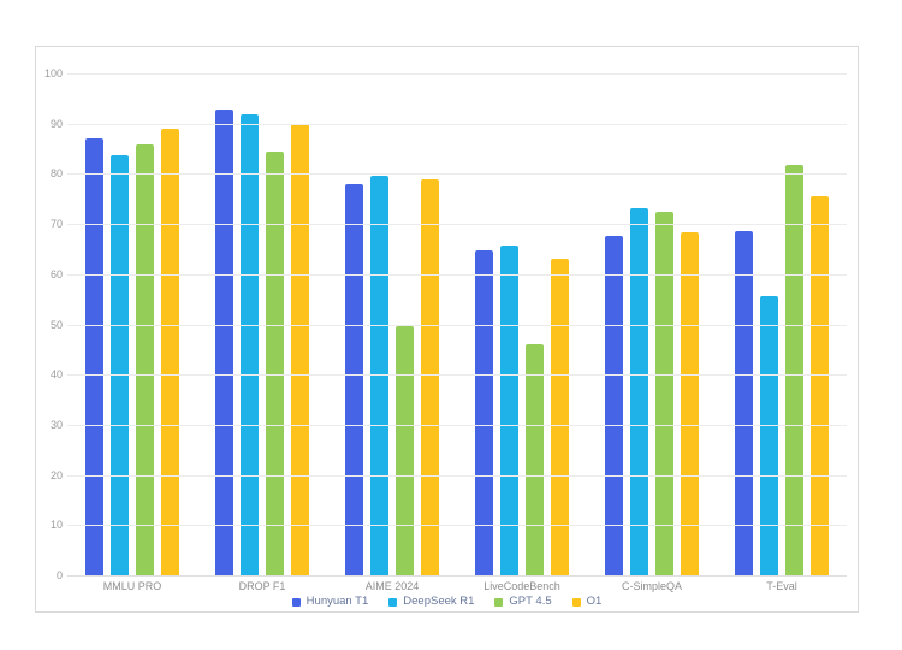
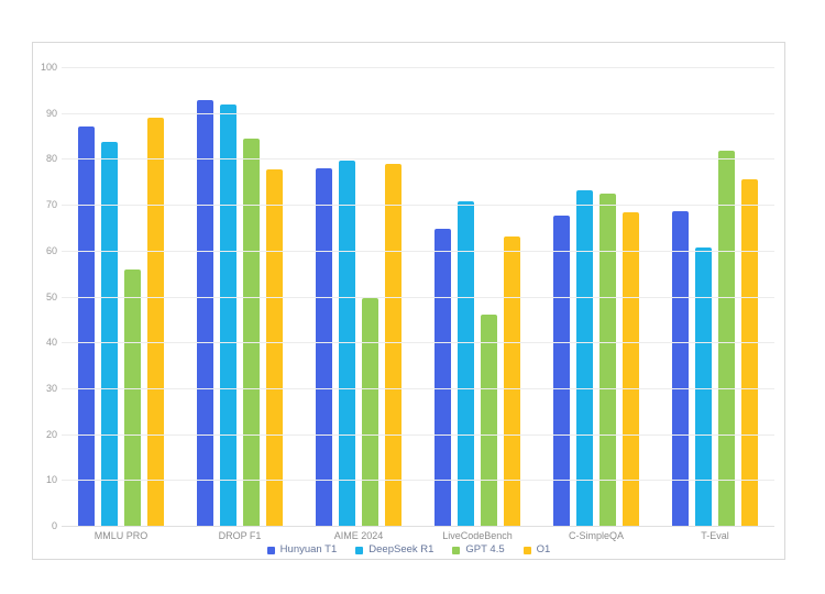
GPT 4.5/MMLU PRO: 86 -> 56
O1/DROP F1: 90 -> 78
DeepSeek R1/LiveCodeBench: 66 -> 71
DeepSeek R1/T-Eval: 56 -> 61
